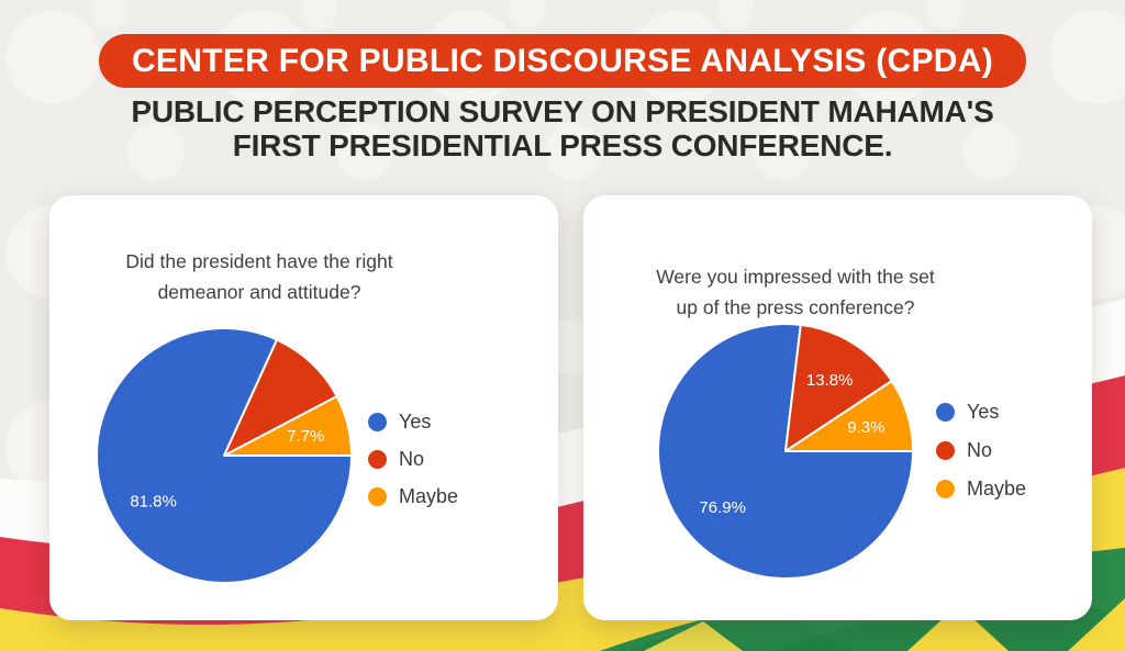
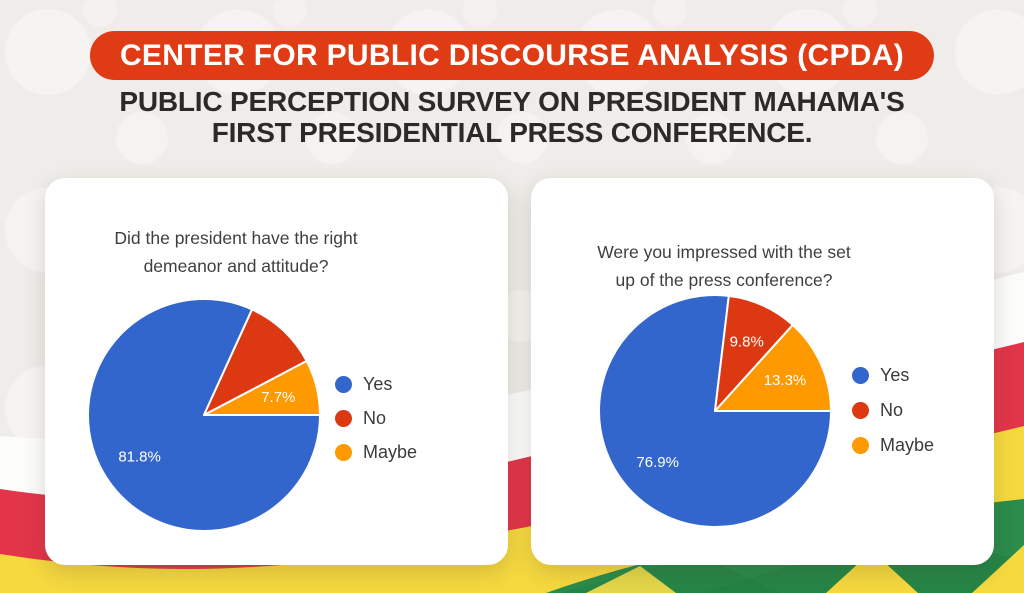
Were you impressed with the set up of the press conference?/No: 13.8% -> 9.8%
Were you impressed with the set up of the press conference?/Maybe: 9.3% -> 13.3%
